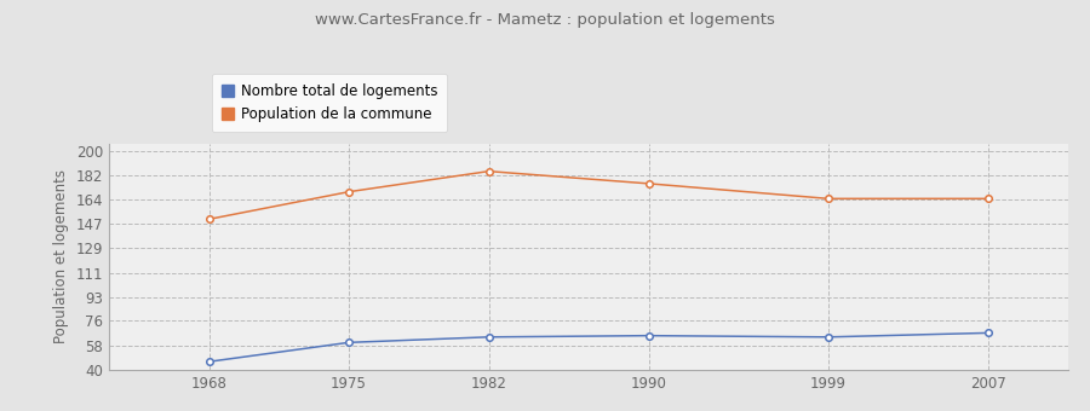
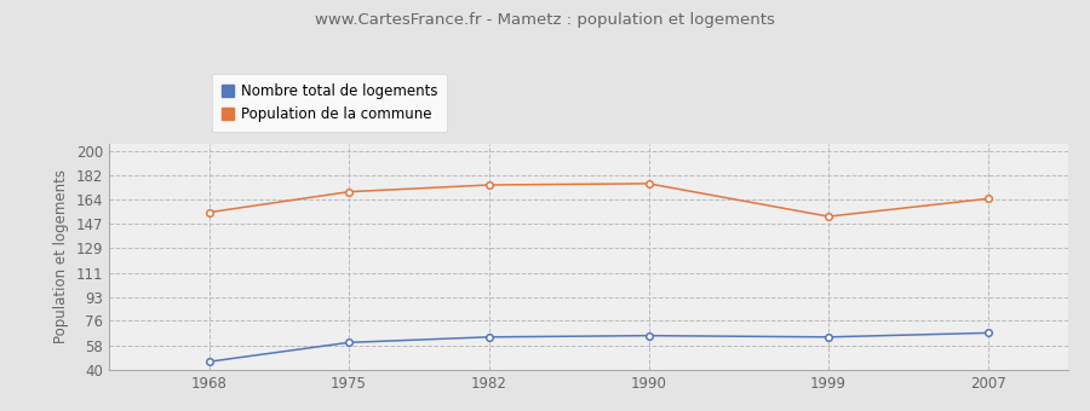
Population de la commune/1968: 150 -> 155
Population de la commune/1982: 185 -> 175
Population de la commune/1999: 165 -> 152
